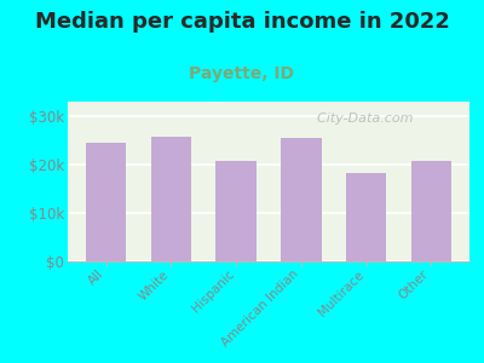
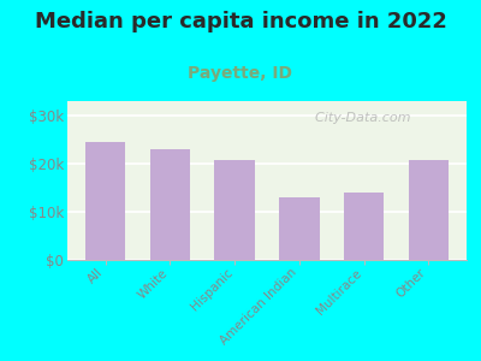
White: $25.8k -> $23.0k
American Indian: $25.6k -> $13.0k
Multirace: $18.2k -> $14.0k
